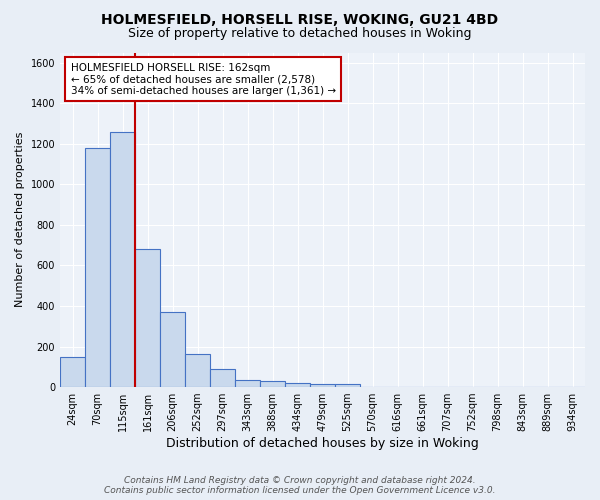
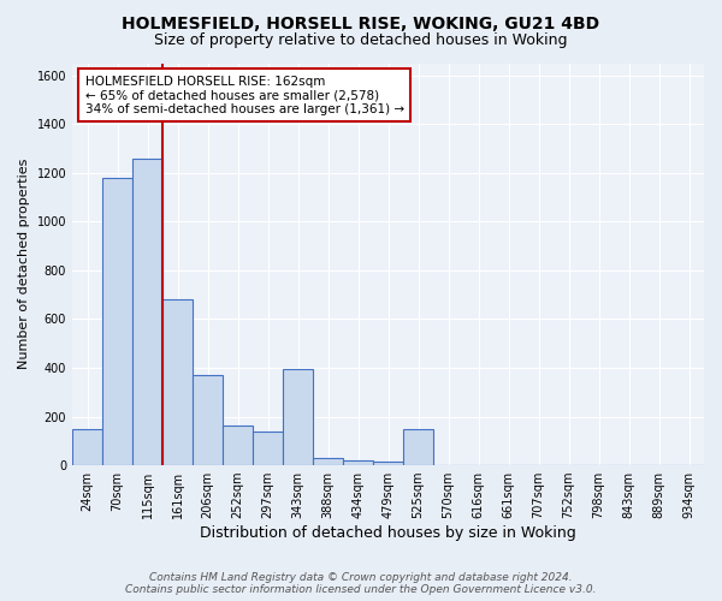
297sqm: 90 -> 140
343sqm: 37 -> 395
525sqm: 13 -> 150
